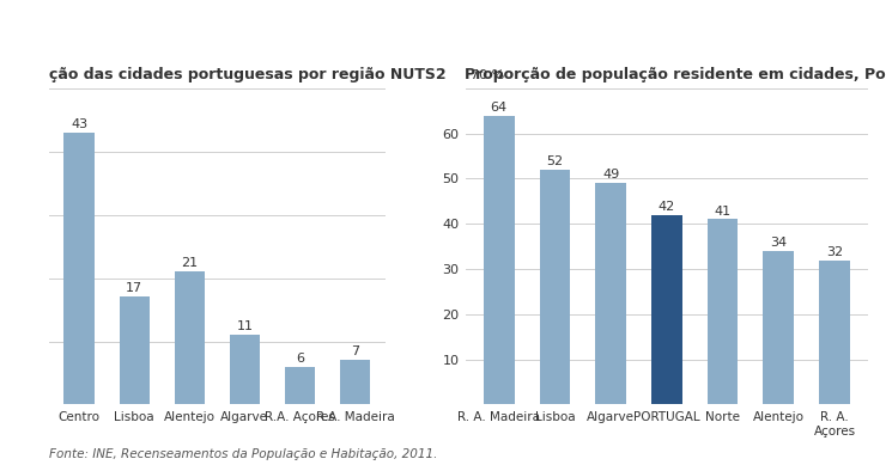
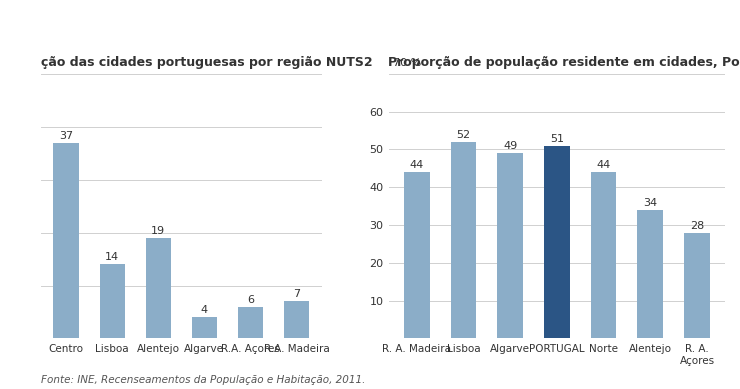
ção das cidades portuguesas por região NUTS2/Centro: 43 -> 37
ção das cidades portuguesas por região NUTS2/Lisboa: 17 -> 14
ção das cidades portuguesas por região NUTS2/Alentejo: 21 -> 19
ção das cidades portuguesas por região NUTS2/Algarve: 11 -> 4
R. A. Madeira: 64 -> 44
PORTUGAL: 42 -> 51
Norte: 41 -> 44
R. A. Açores: 32 -> 28
